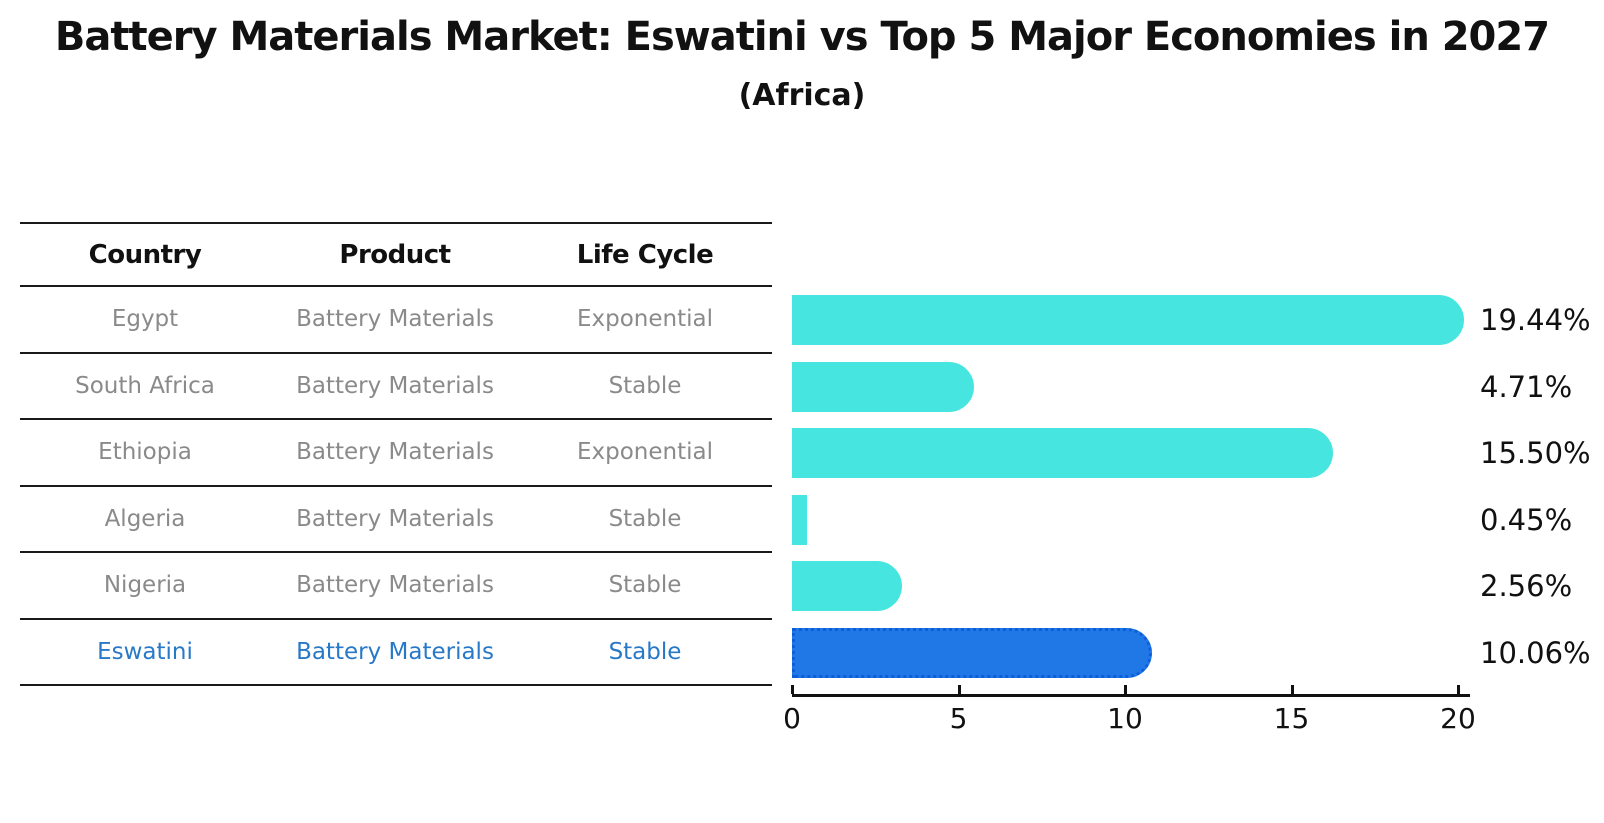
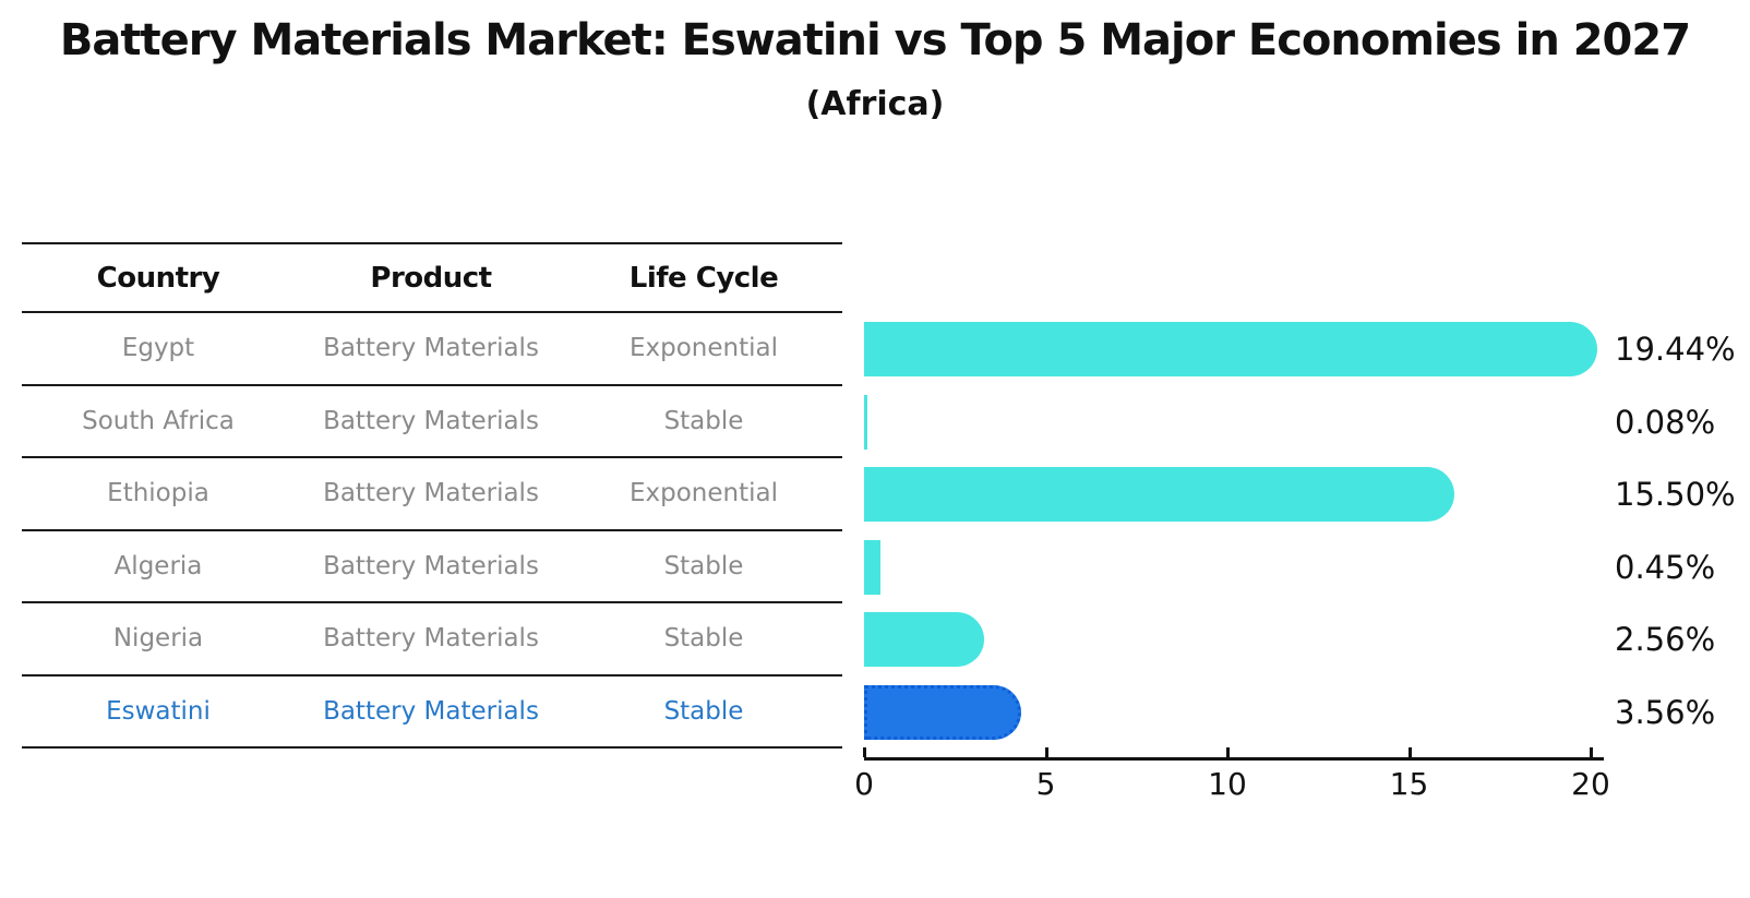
South Africa: 4.71% -> 0.08%
Eswatini: 10.06% -> 3.56%
